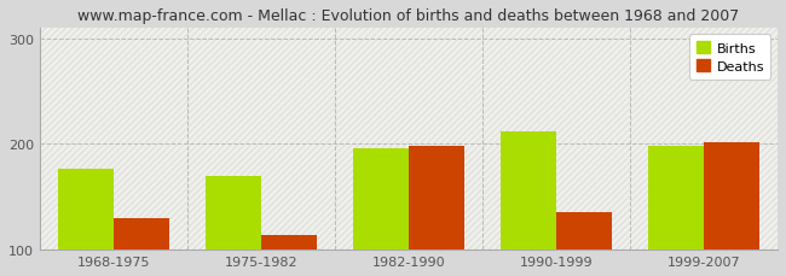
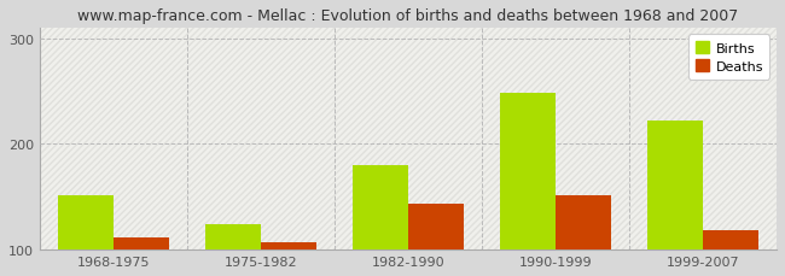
Births/1968-1975: 176 -> 152
Deaths/1968-1975: 130 -> 112
Births/1975-1982: 170 -> 124
Deaths/1975-1982: 114 -> 107
Births/1982-1990: 196 -> 180
Deaths/1982-1990: 198 -> 143
Births/1990-1999: 212 -> 248
Deaths/1990-1999: 136 -> 152
Births/1999-2007: 198 -> 222
Deaths/1999-2007: 202 -> 118
